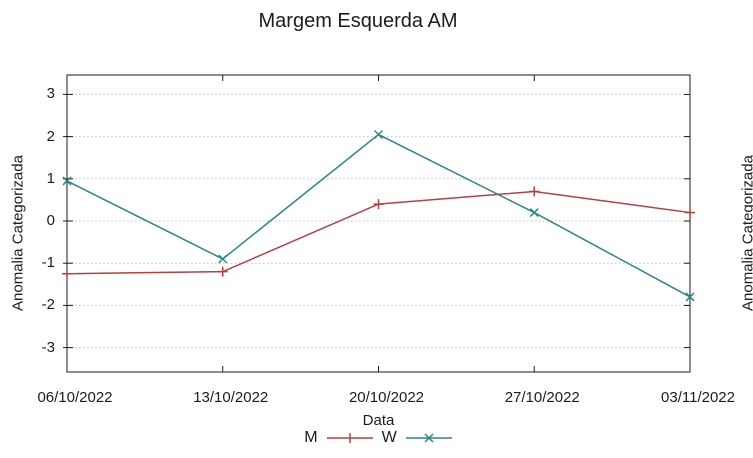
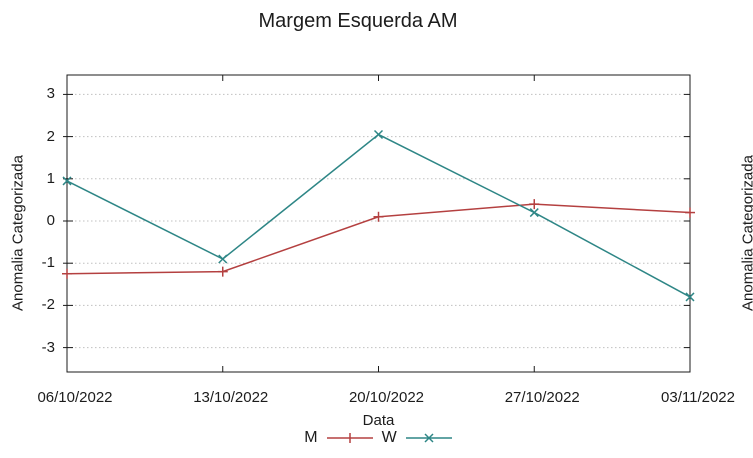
M/20/10/2022: 0.4 -> 0.1
M/27/10/2022: 0.7 -> 0.4
